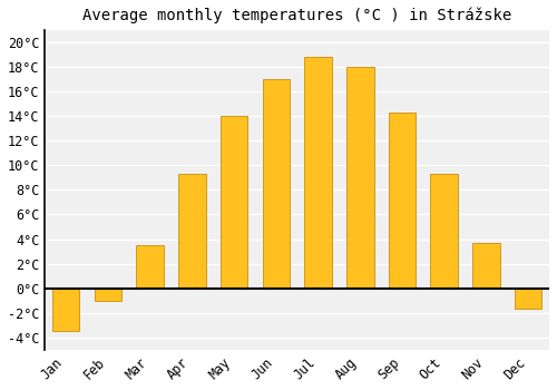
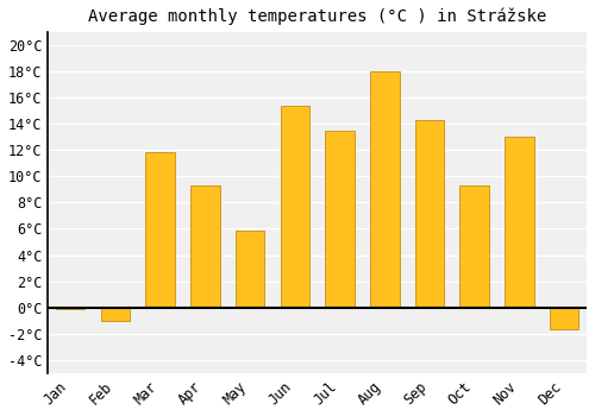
Jan: -3.5°C -> -0.1°C
Mar: 3.5°C -> 11.8°C
May: 14.0°C -> 5.9°C
Jun: 17.0°C -> 15.4°C
Jul: 18.8°C -> 13.5°C
Nov: 3.7°C -> 13.0°C
